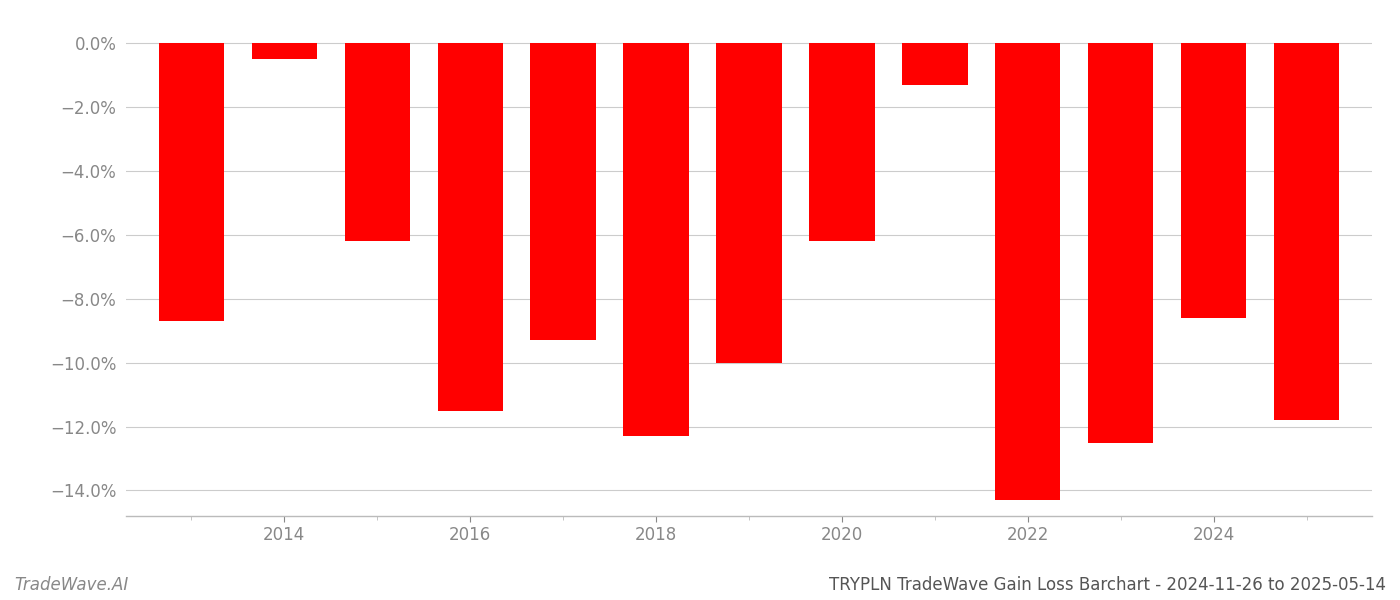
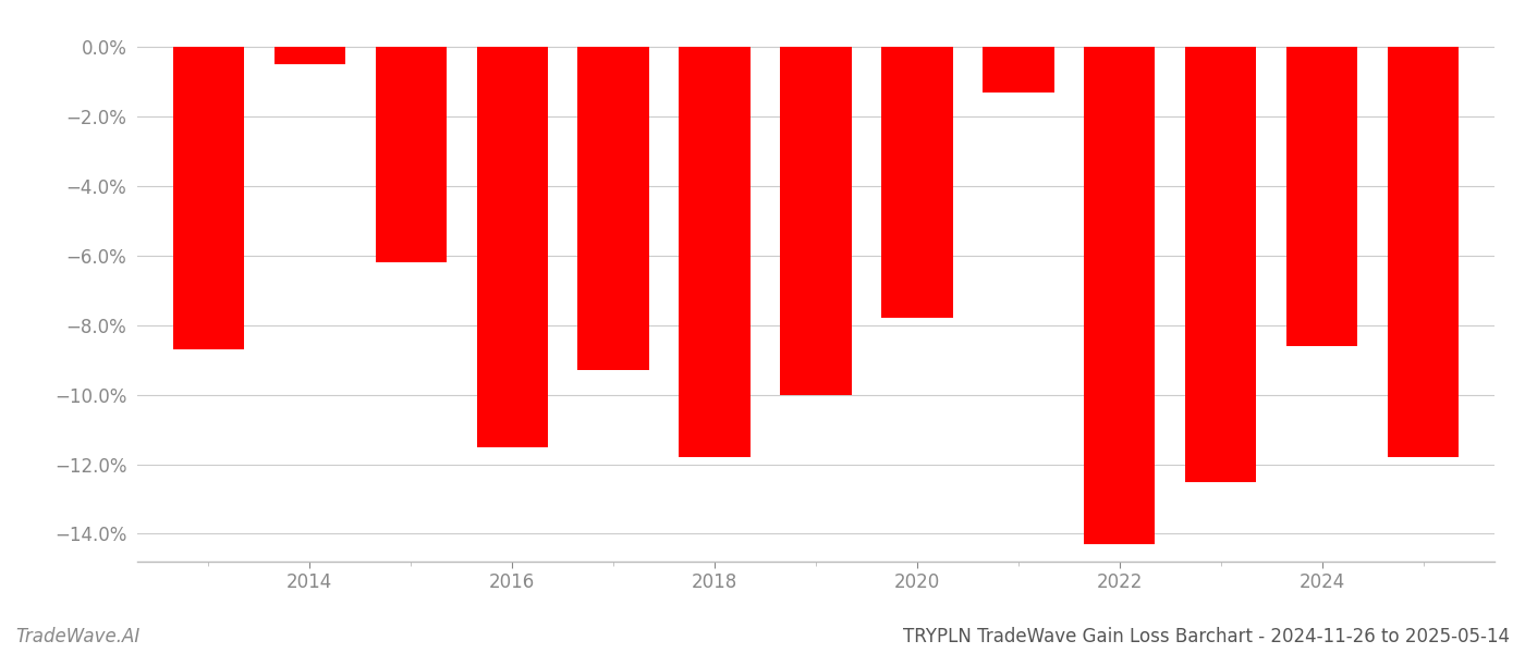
2018: -12.3% -> -11.8%
2020: -6.2% -> -7.8%
